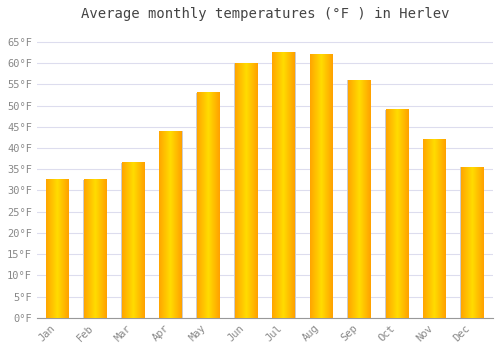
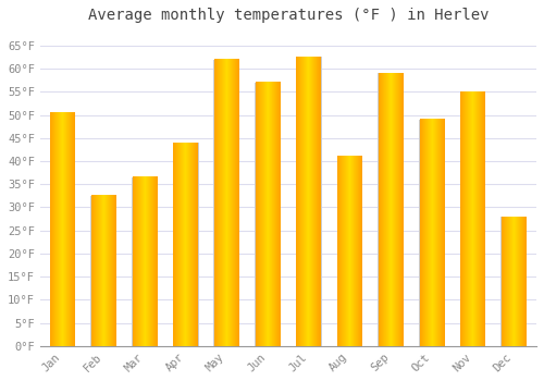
Jan: 32.5°F -> 50.5°F
May: 53.0°F -> 62.0°F
Jun: 60.0°F -> 57.0°F
Aug: 62.0°F -> 41.0°F
Sep: 56.0°F -> 59.0°F
Nov: 42.0°F -> 55.0°F
Dec: 35.5°F -> 28.0°F
